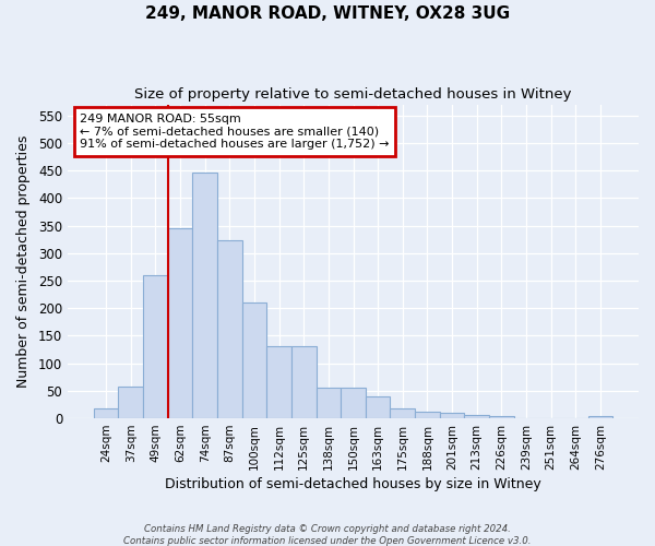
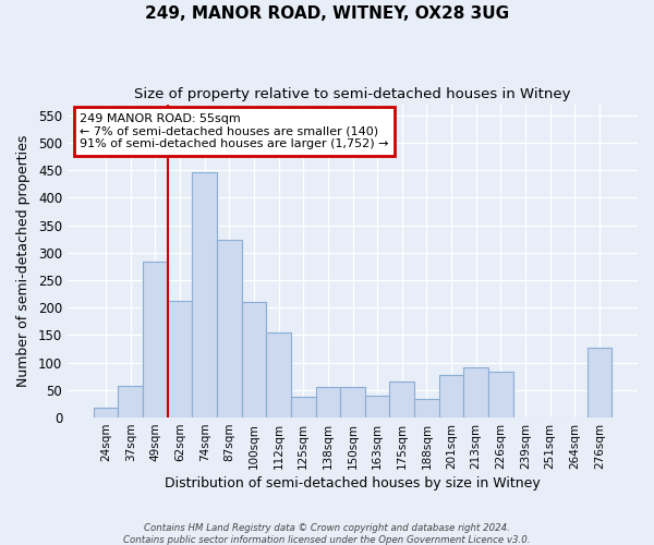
49sqm: 260 -> 284
62sqm: 345 -> 212
112sqm: 130 -> 154
125sqm: 130 -> 38
175sqm: 17 -> 66
188sqm: 13 -> 34
201sqm: 10 -> 78
213sqm: 6 -> 92
226sqm: 4 -> 84
276sqm: 4 -> 128
